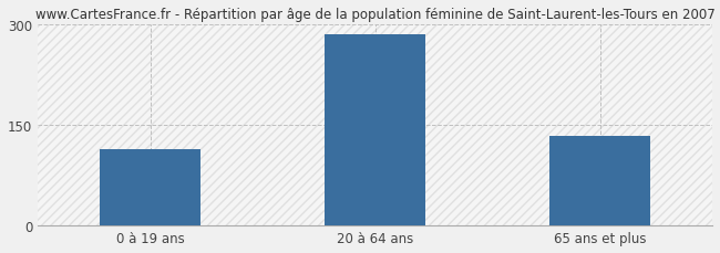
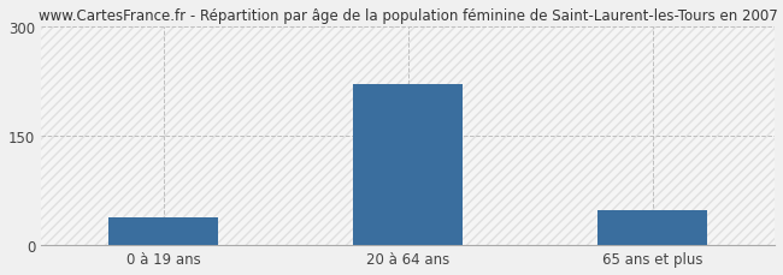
0 à 19 ans: 113 -> 38
20 à 64 ans: 285 -> 220
65 ans et plus: 133 -> 48
